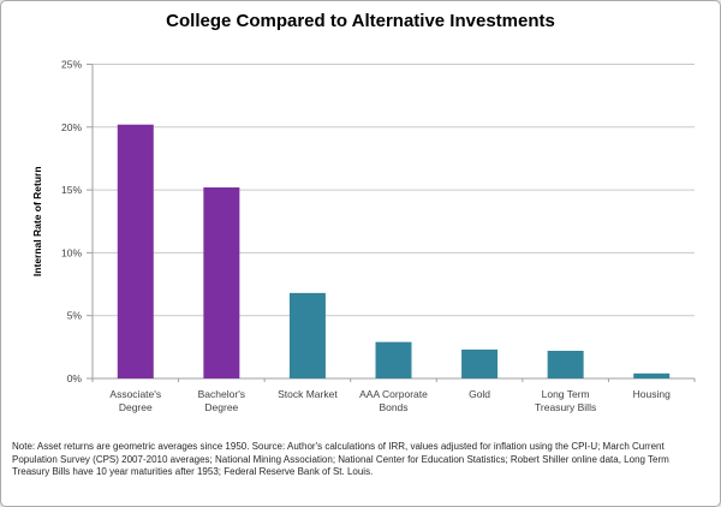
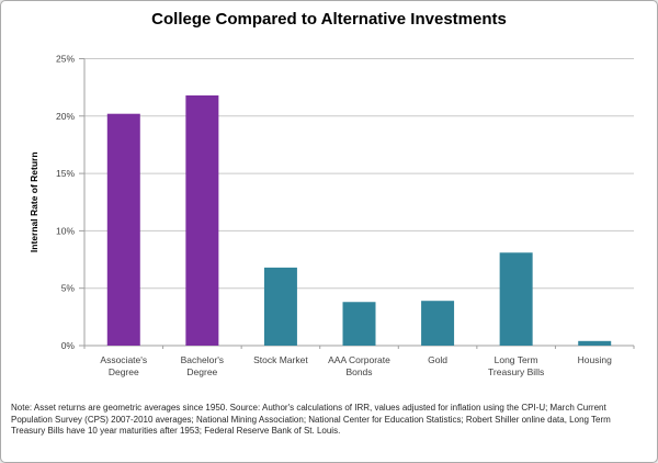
Bachelor's Degree: 15.2% -> 21.8%
AAA Corporate Bonds: 2.9% -> 3.8%
Gold: 2.3% -> 3.9%
Long Term Treasury Bills: 2.2% -> 8.1%
